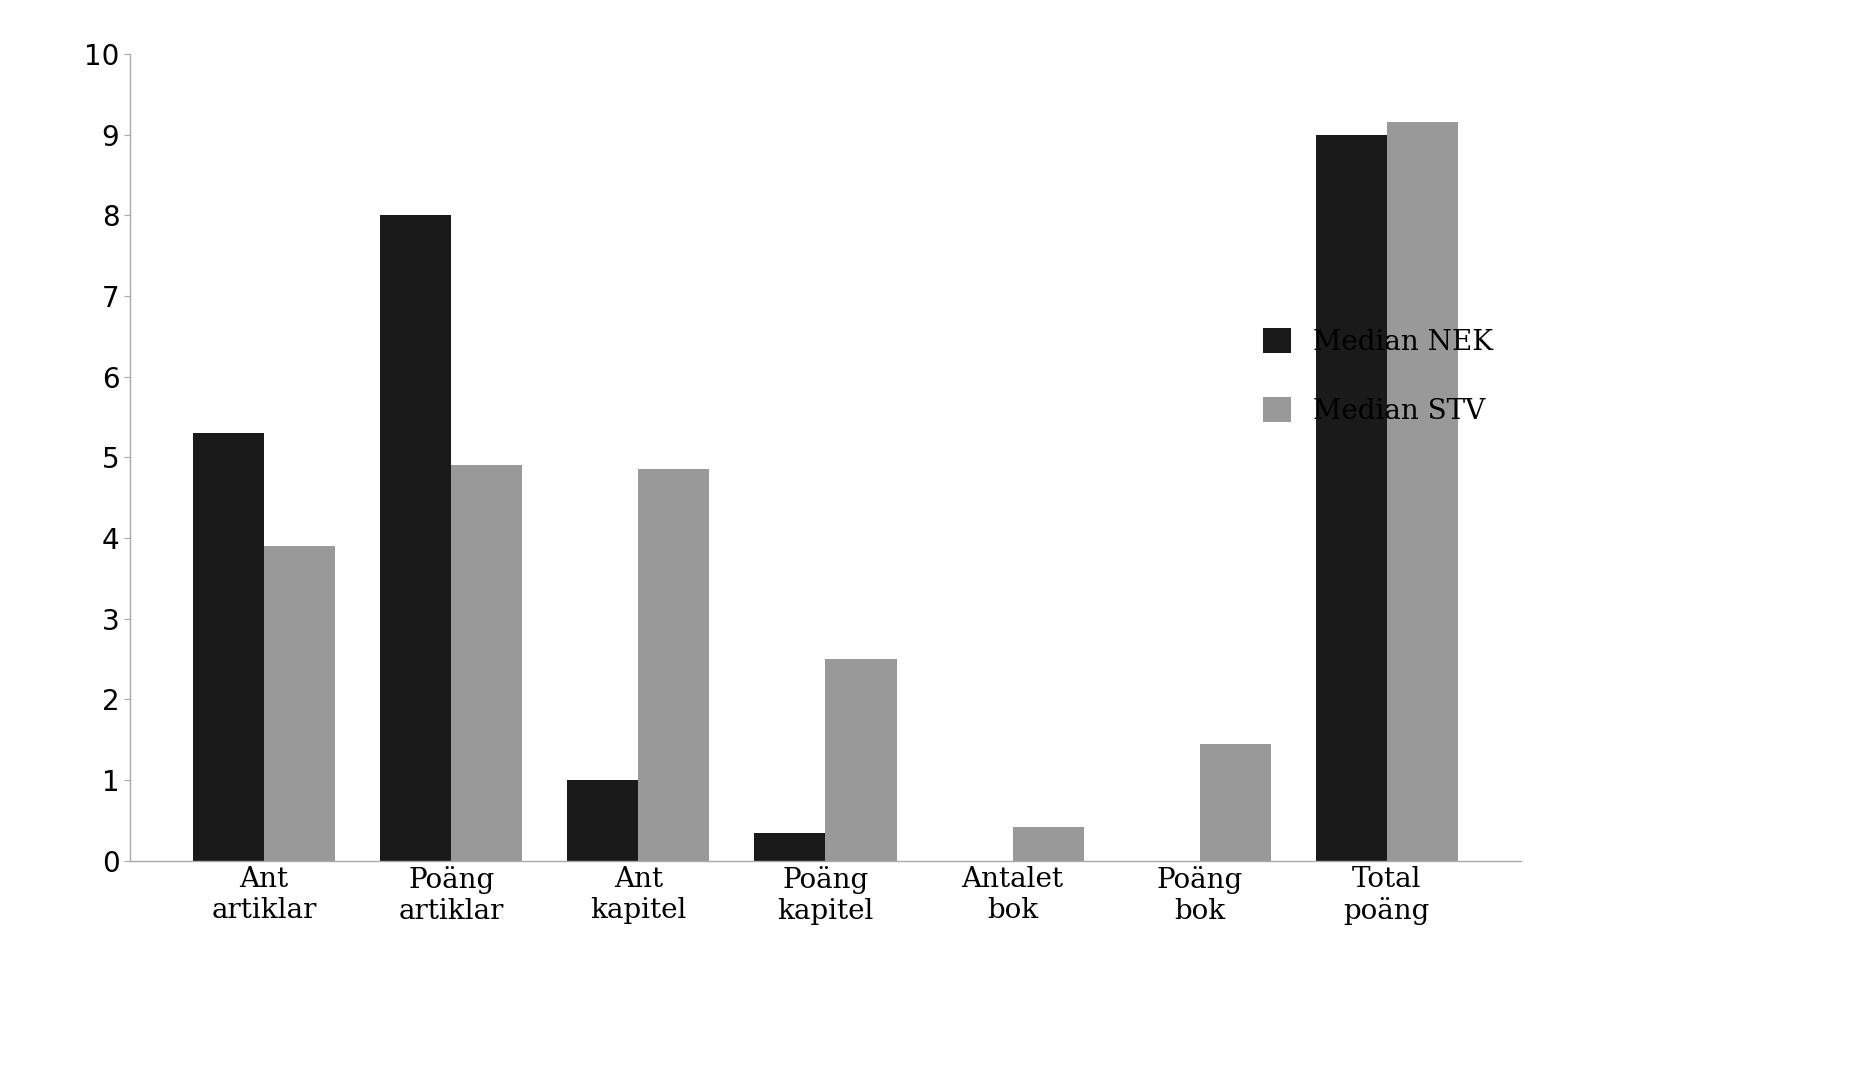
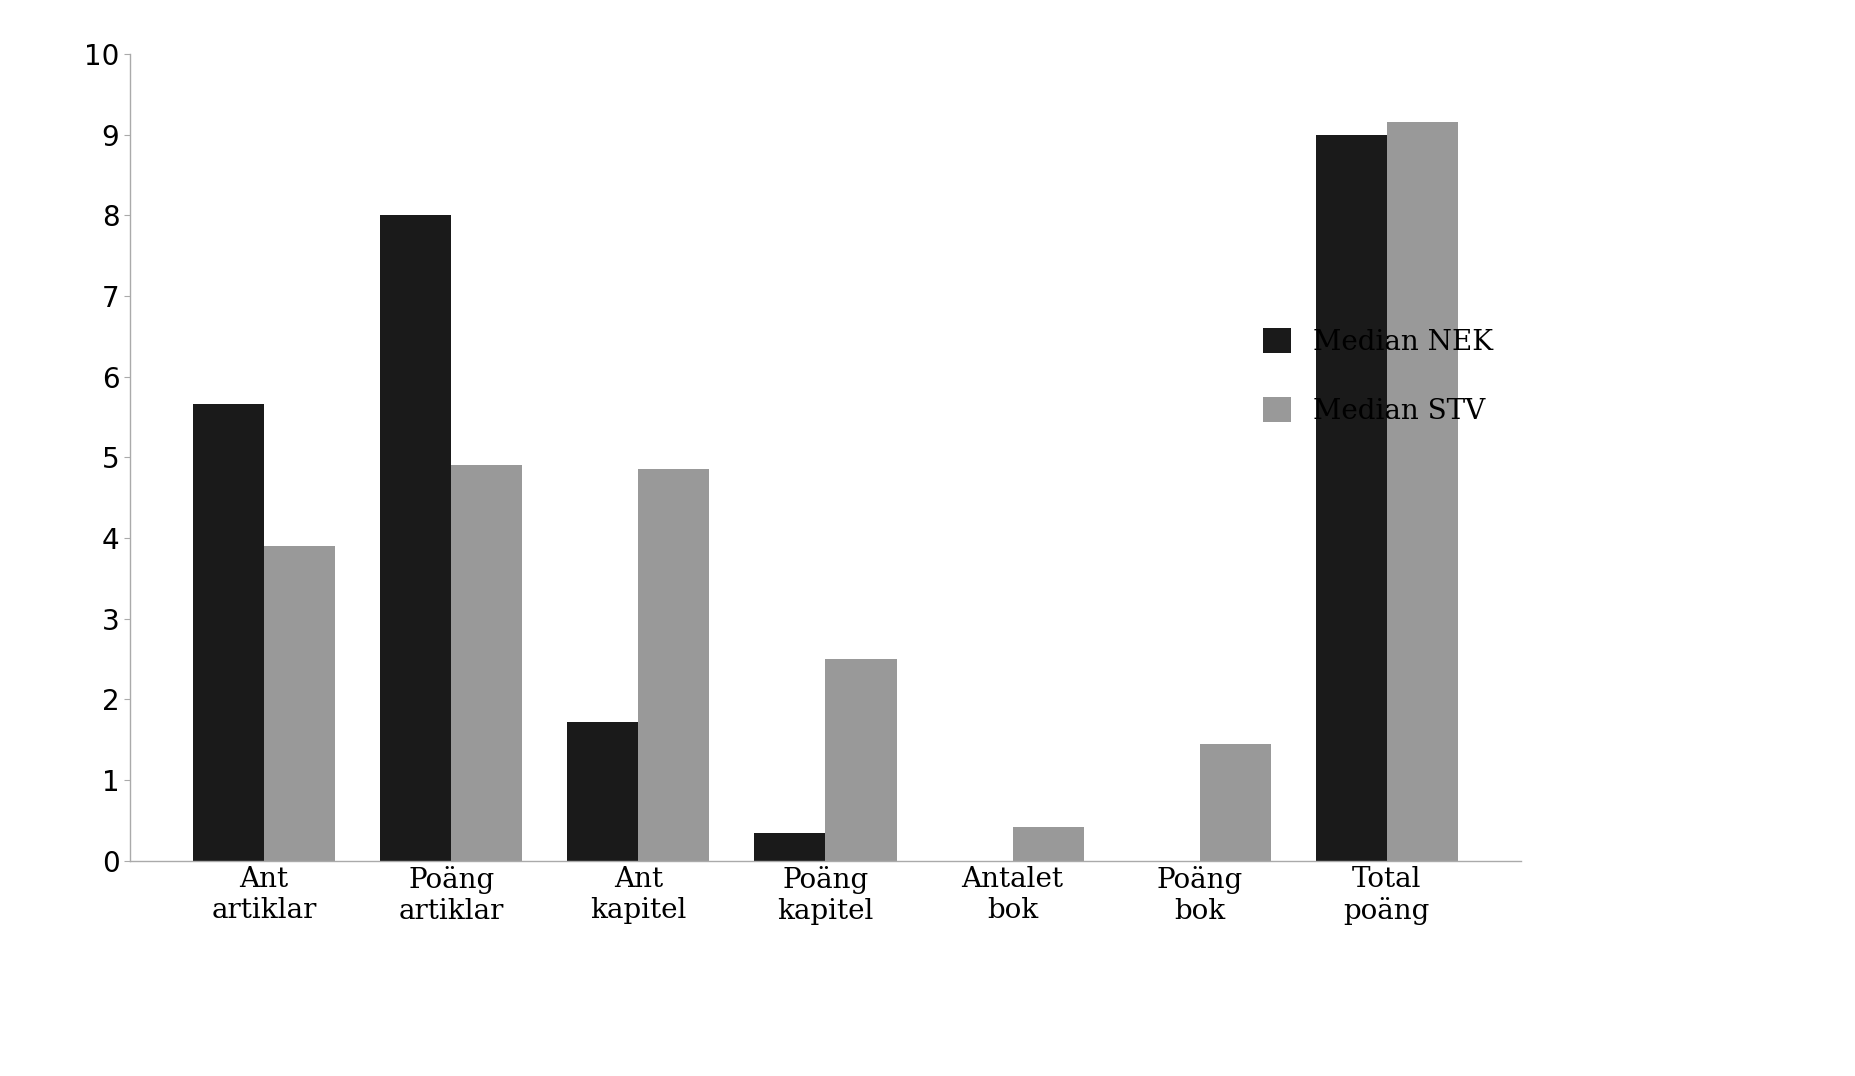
Median NEK/Ant artiklar: 5.30 -> 5.66
Median NEK/Ant kapitel: 1.00 -> 1.72
